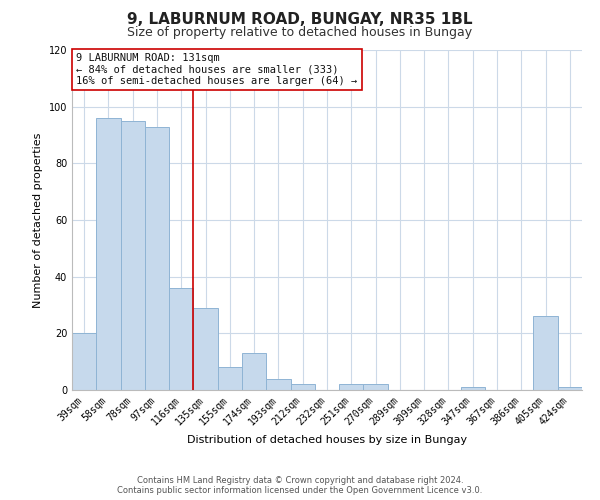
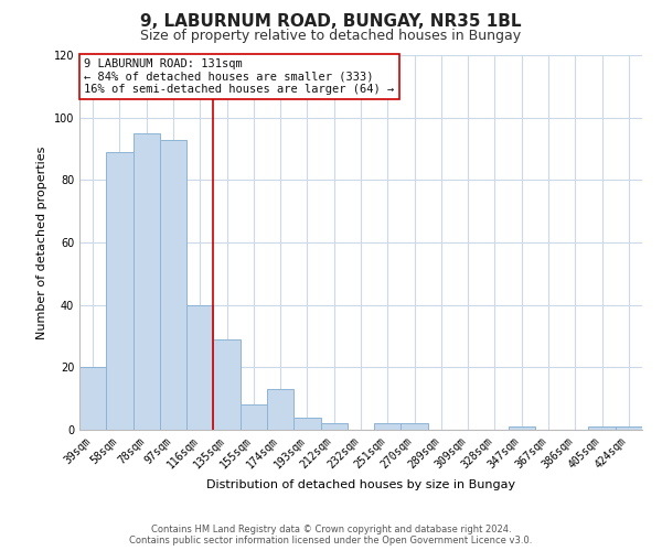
58sqm: 96 -> 89
116sqm: 36 -> 40
405sqm: 26 -> 1
